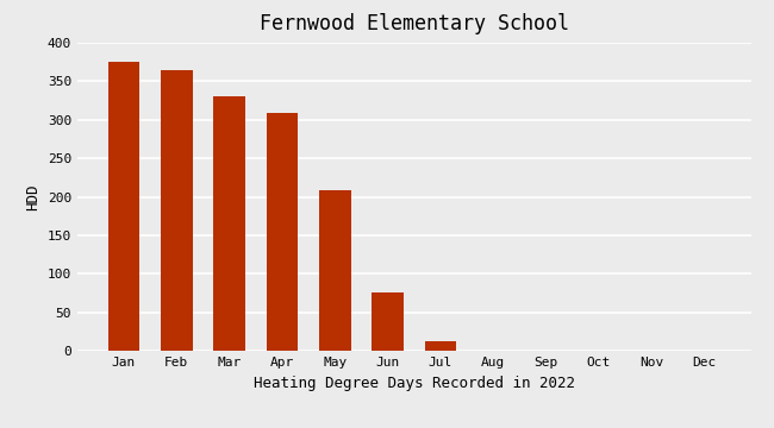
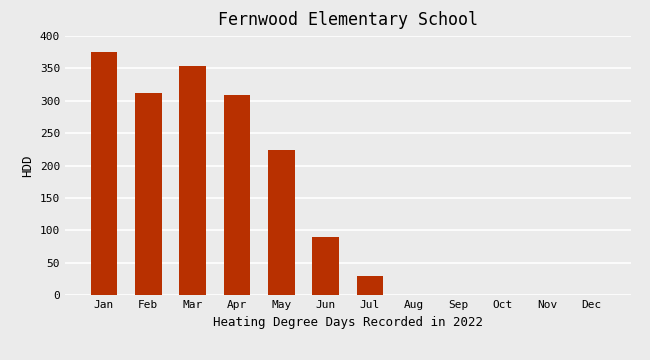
Feb: 364 -> 312
Mar: 330 -> 354
May: 209 -> 224
Jun: 76 -> 90
Jul: 13 -> 30
